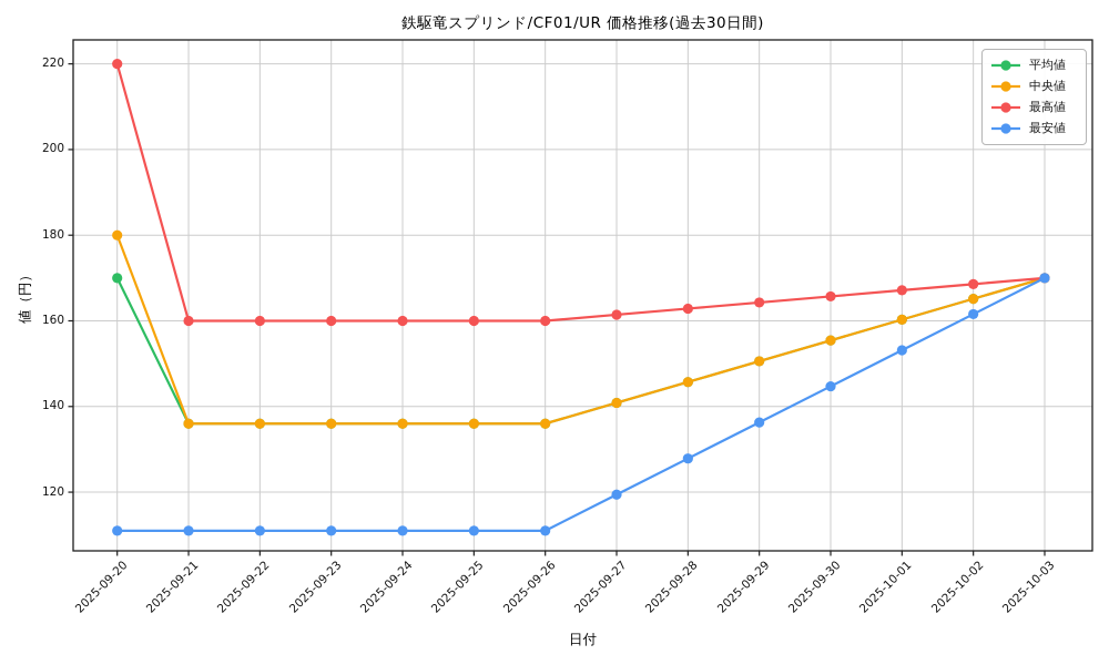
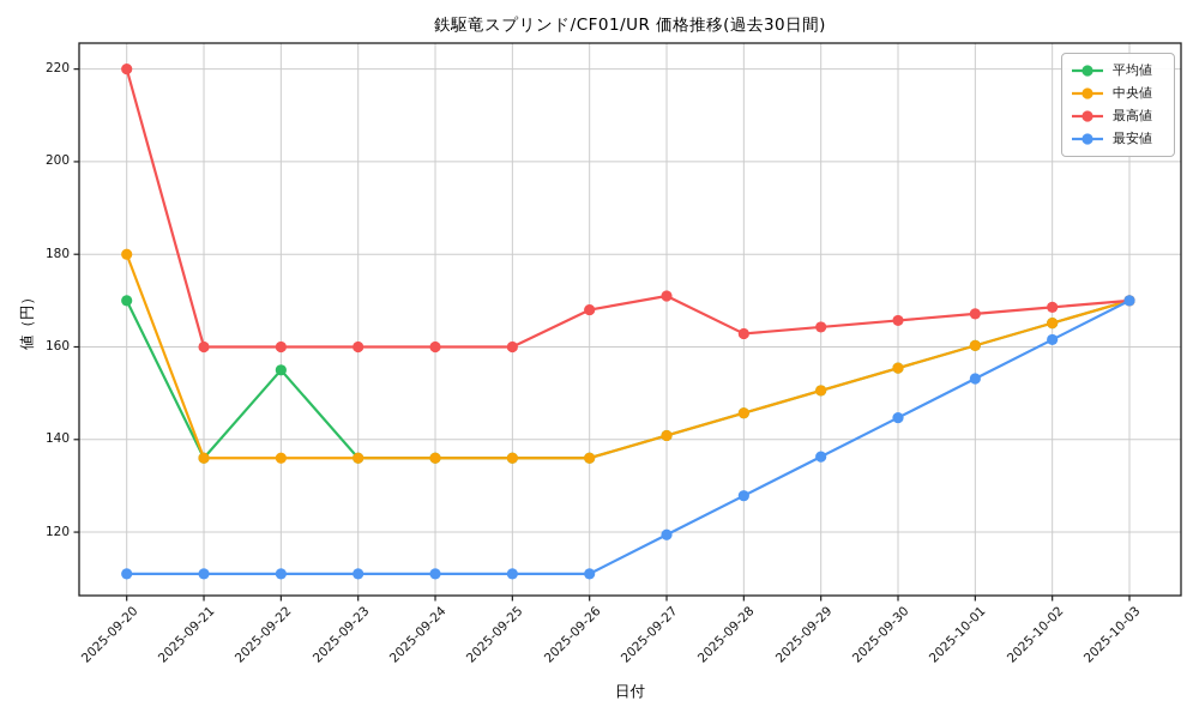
平均値/2025-09-22: 136 -> 155
最高値/2025-09-26: 160 -> 168
最高値/2025-09-27: 161 -> 171
